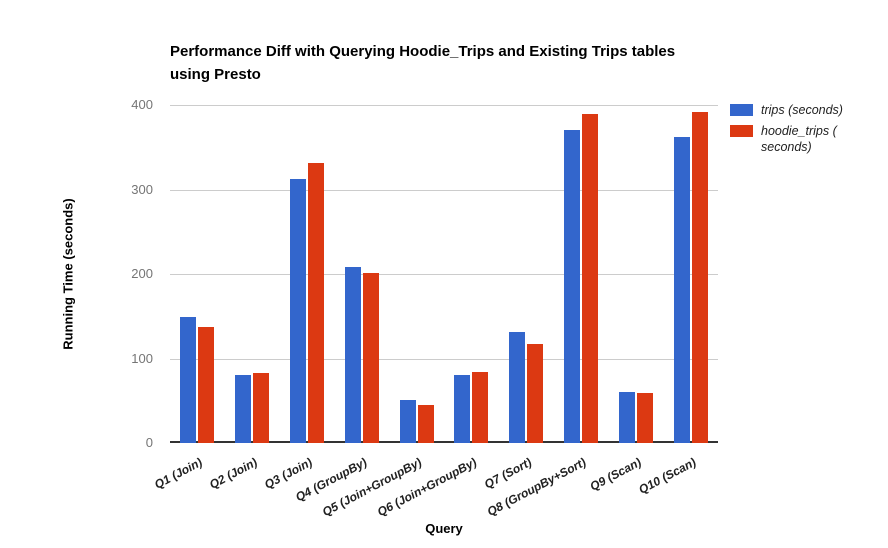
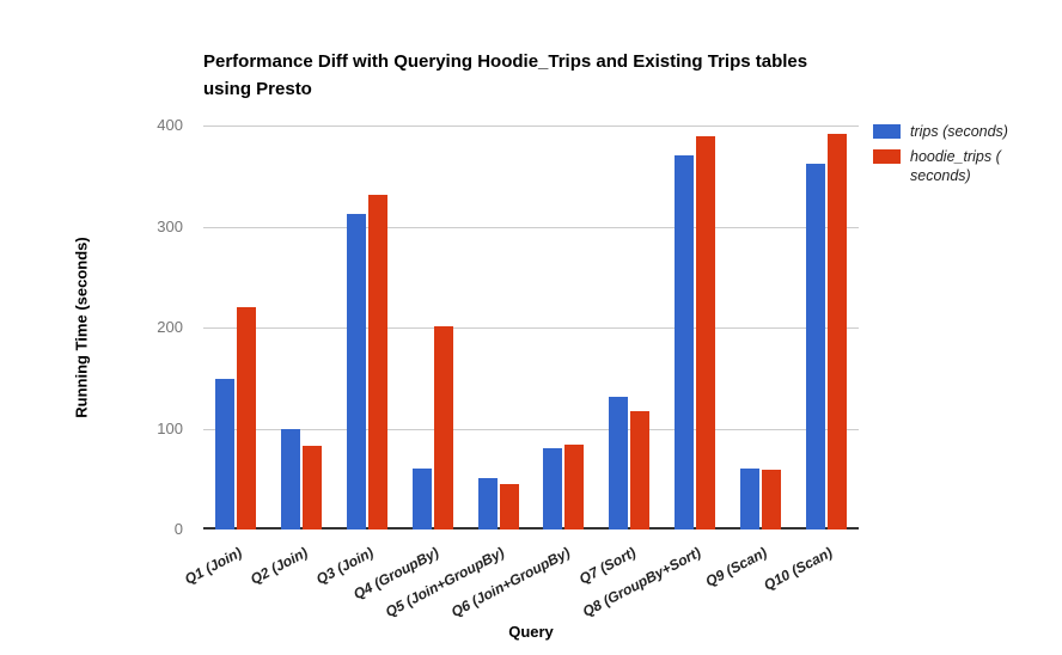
hoodie_trips ( seconds)/Q1 (Join): 140 -> 220
trips (seconds)/Q2 (Join): 80 -> 100
trips (seconds)/Q4 (GroupBy): 210 -> 60
